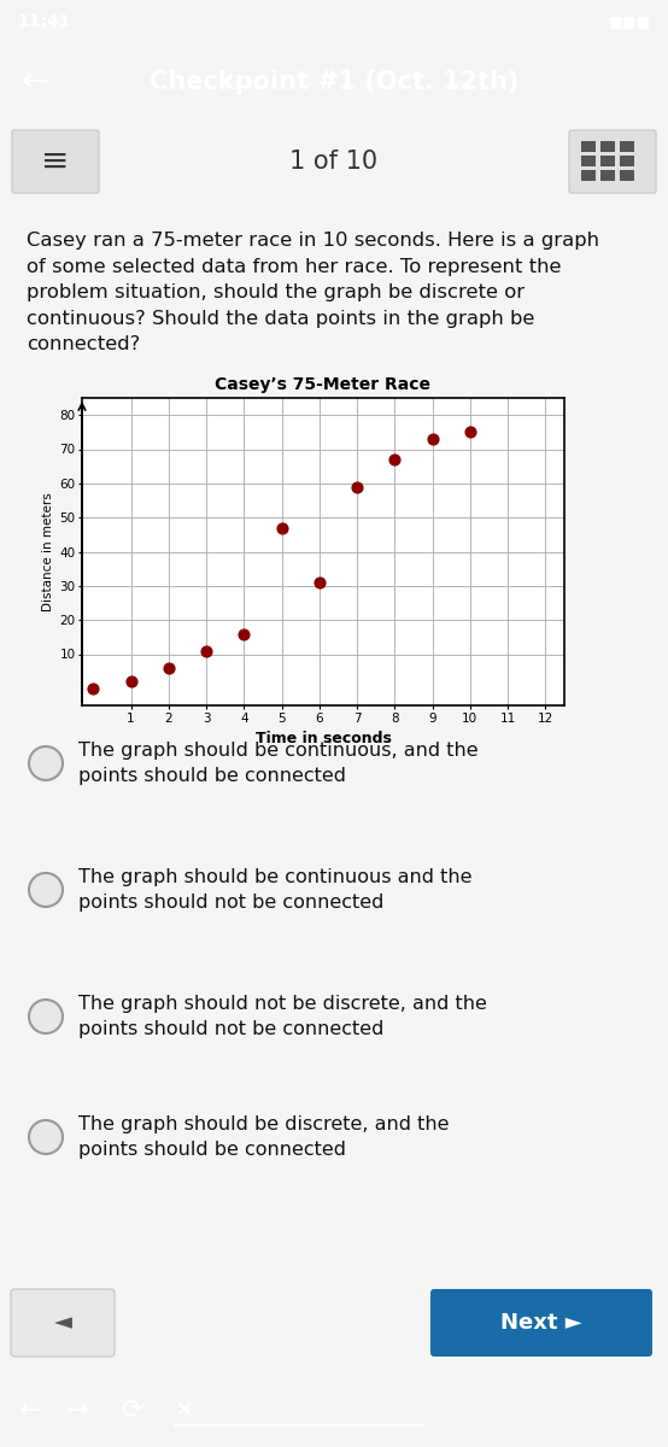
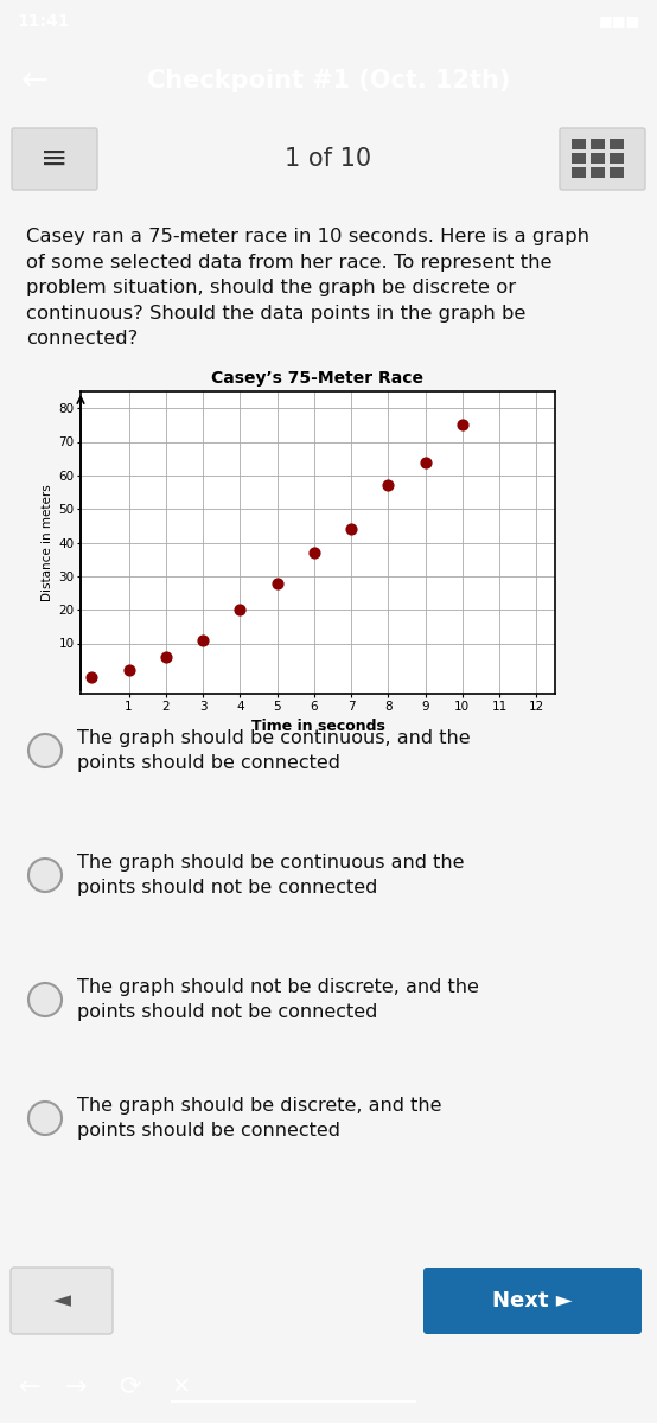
4: 16 -> 20
5: 47 -> 28
6: 31 -> 37
7: 59 -> 44
8: 67 -> 57
9: 73 -> 64
